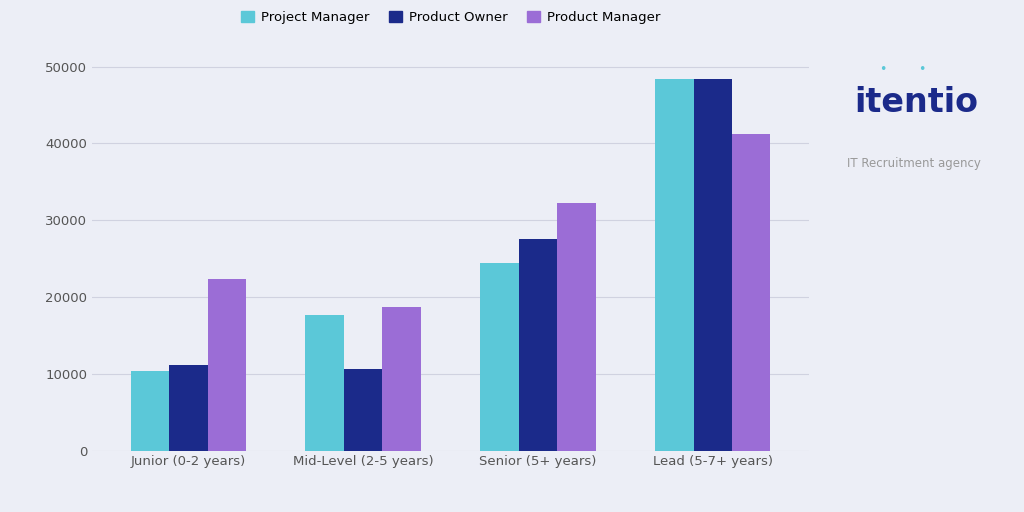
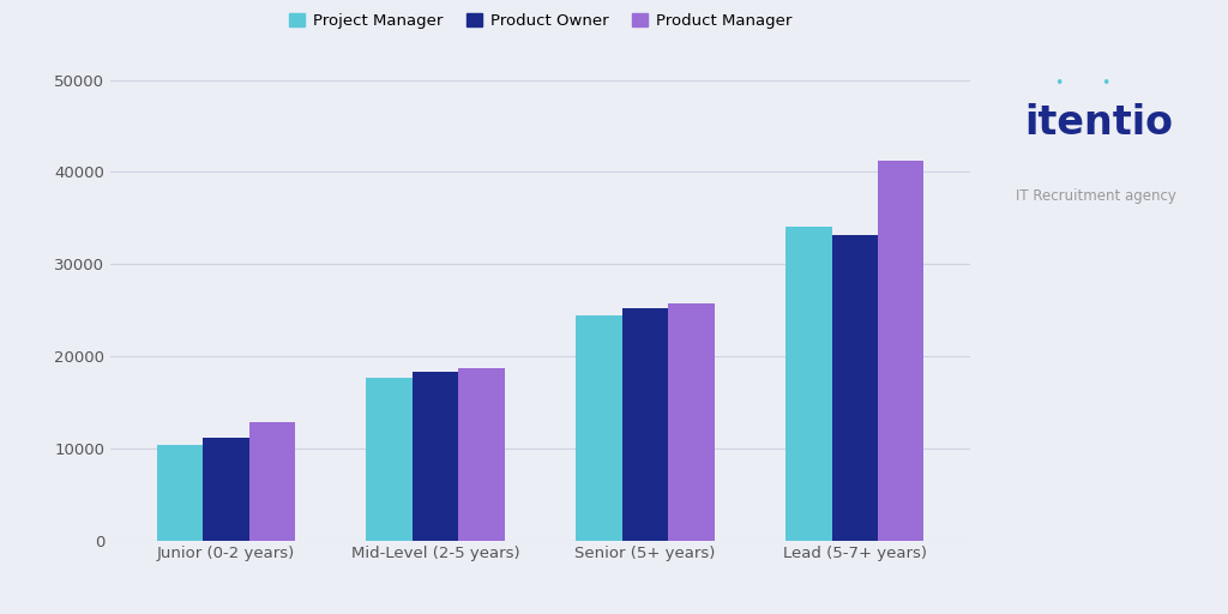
Product Manager/Junior (0-2 years): 22400 -> 12800
Product Owner/Mid-Level (2-5 years): 10600 -> 18300
Product Owner/Senior (5+ years): 27600 -> 25200
Product Manager/Senior (5+ years): 32200 -> 25700
Project Manager/Lead (5-7+ years): 48400 -> 34000
Product Owner/Lead (5-7+ years): 48400 -> 33200
